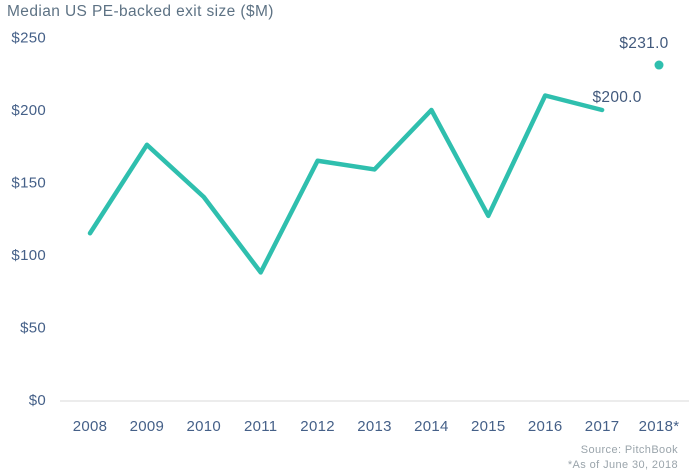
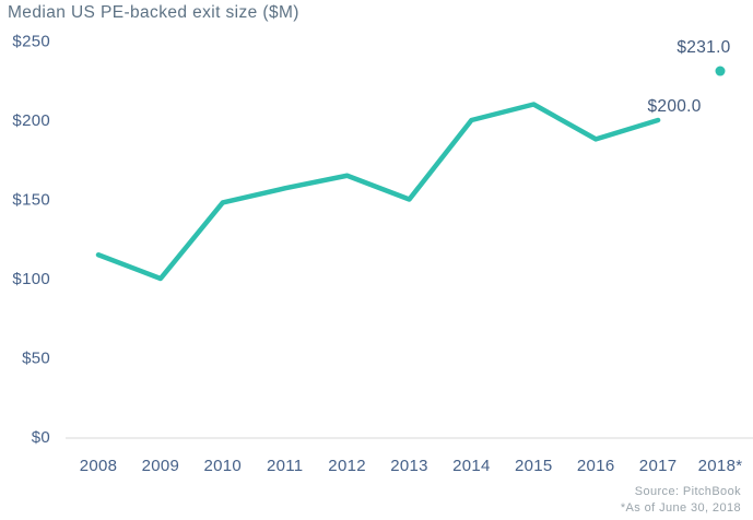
2009: $176 -> $100
2010: $140 -> $148
2011: $88 -> $157
2013: $159 -> $150
2015: $127 -> $210
2016: $210 -> $188
